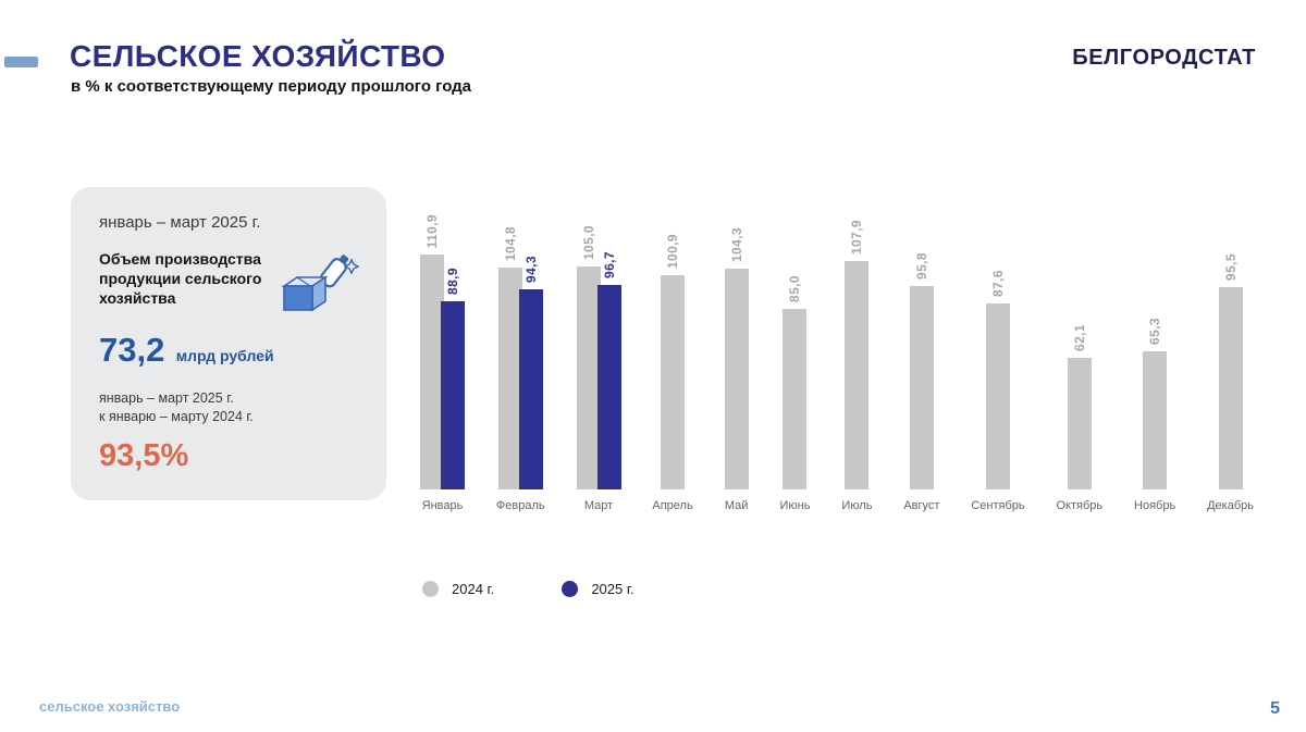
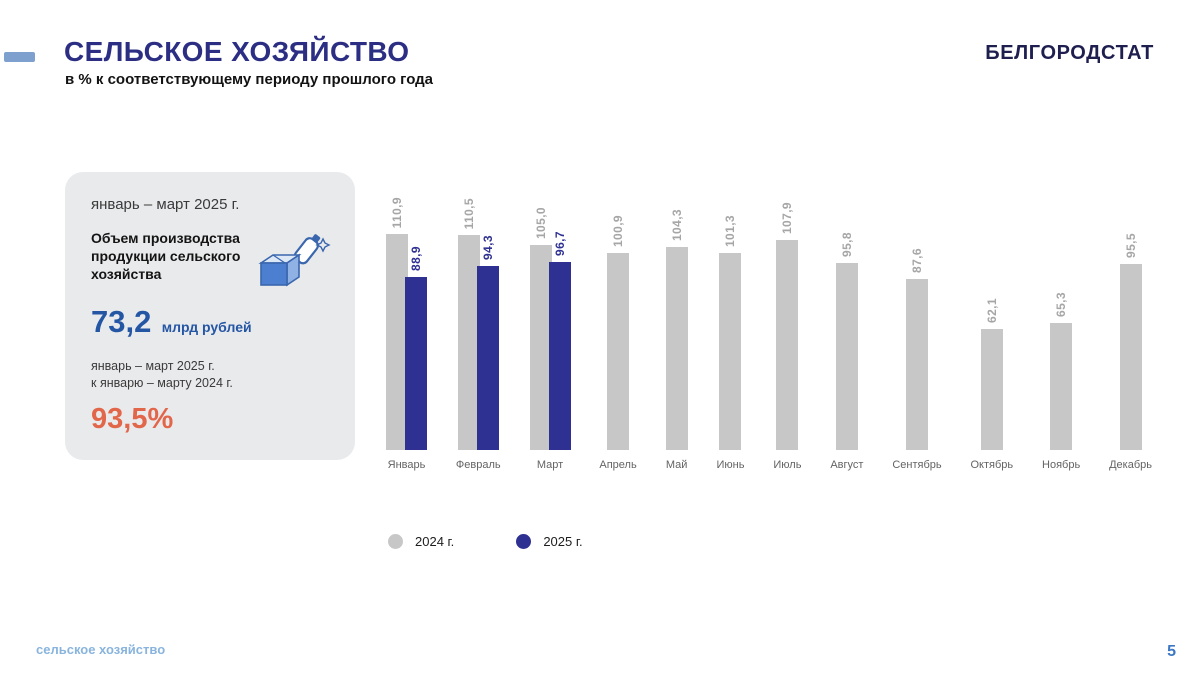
2024 г./Февраль: 104,8 -> 110,5
2024 г./Июнь: 85,0 -> 101,3
